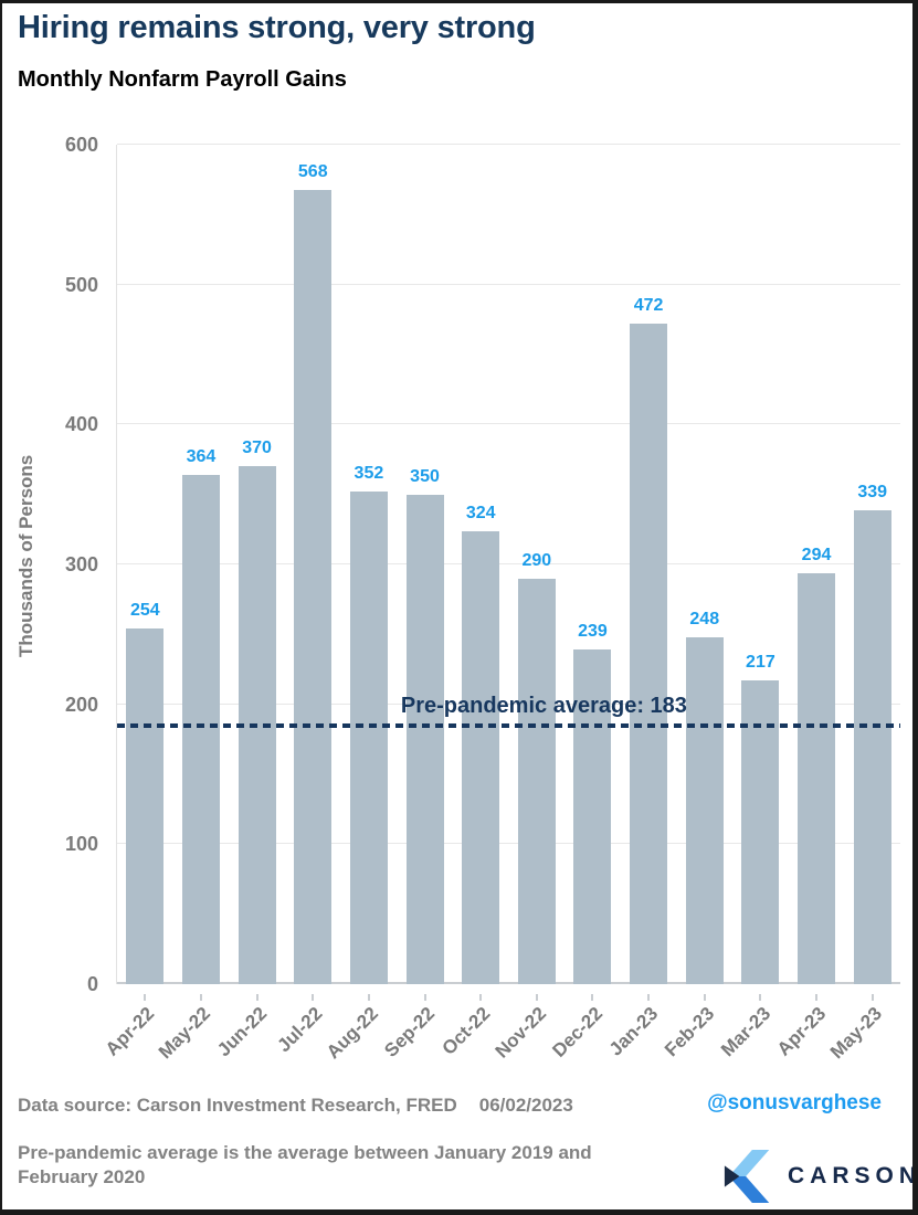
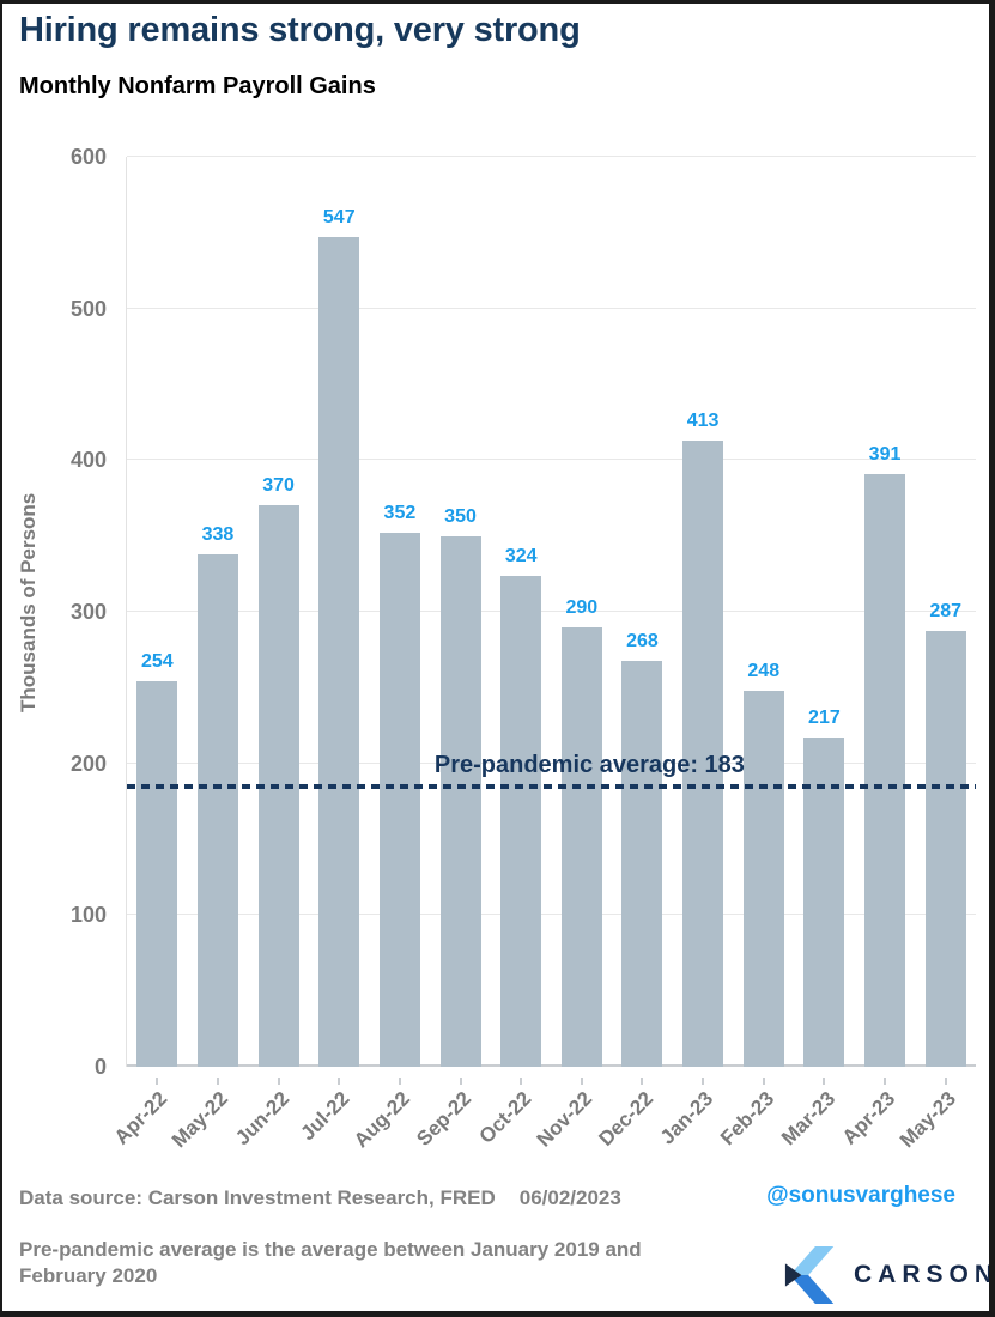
May-22: 364 -> 338
Jul-22: 568 -> 547
Dec-22: 239 -> 268
Jan-23: 472 -> 413
Apr-23: 294 -> 391
May-23: 339 -> 287
